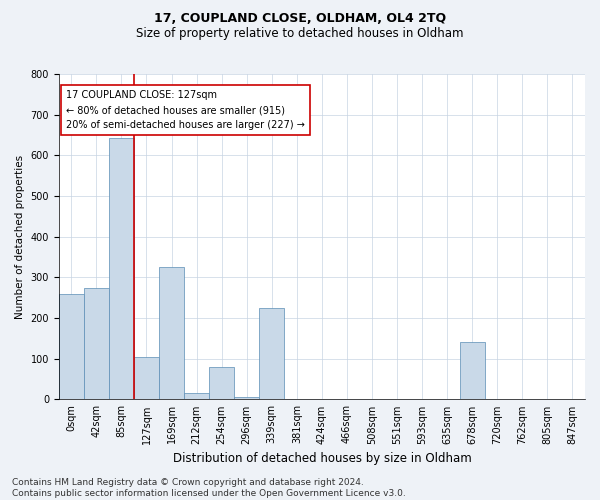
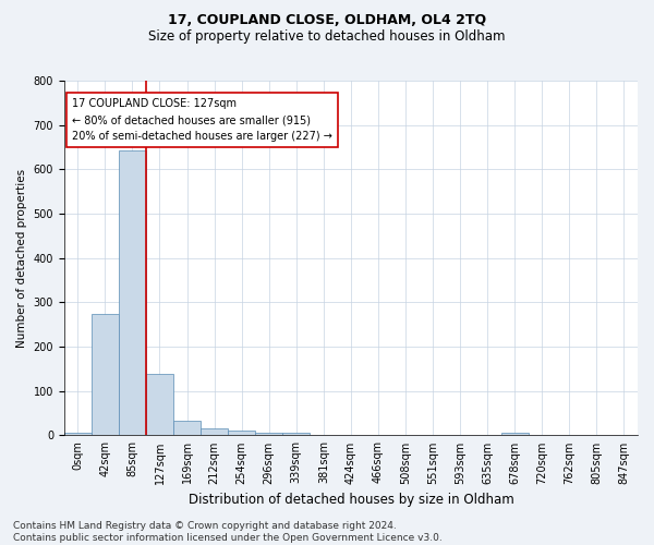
0sqm: 260 -> 5
127sqm: 105 -> 138
169sqm: 325 -> 33
254sqm: 80 -> 11
339sqm: 225 -> 7
678sqm: 140 -> 5
